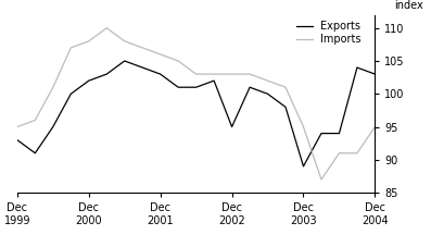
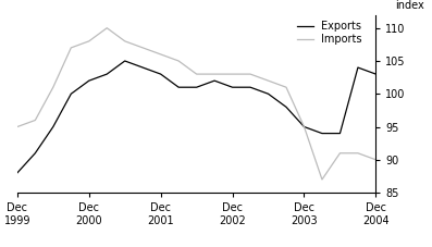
Exports/Dec 1999: 93 -> 88
Exports/Dec 2002: 95 -> 101
Exports/Dec 2003: 89 -> 95
Imports/Dec 2004: 95 -> 90
